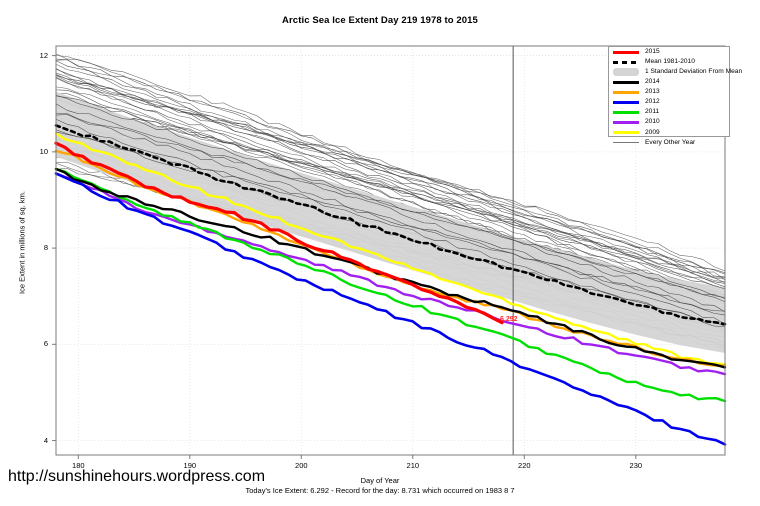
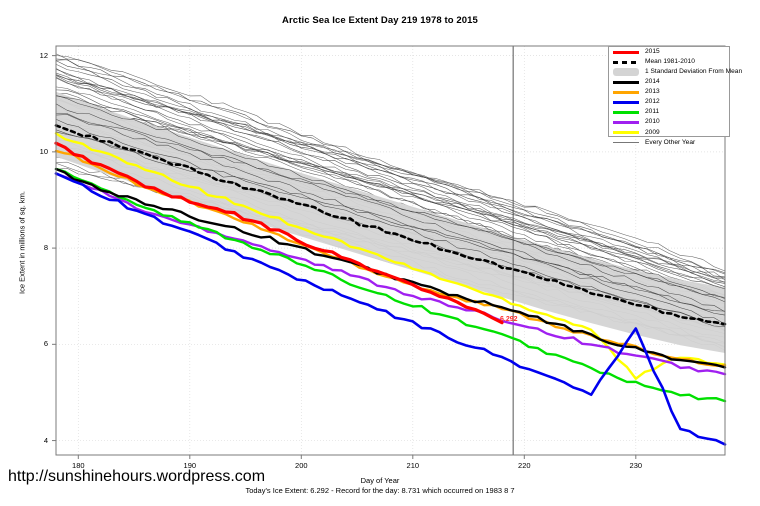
2012/230: 4.6 -> 6.3
2009/230: 6.0 -> 5.3
